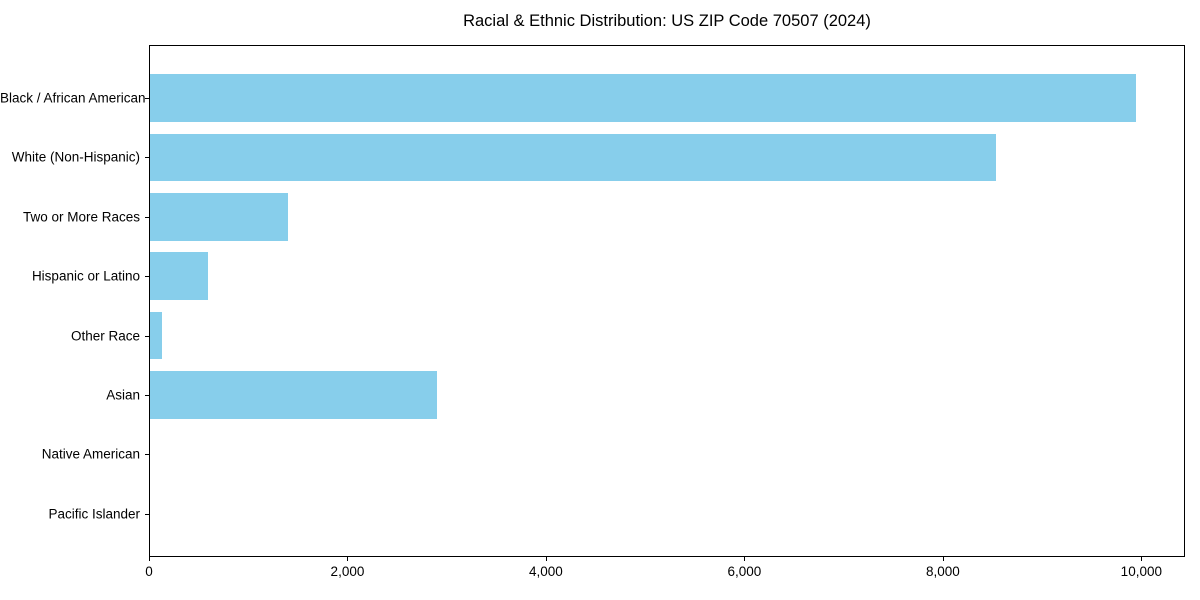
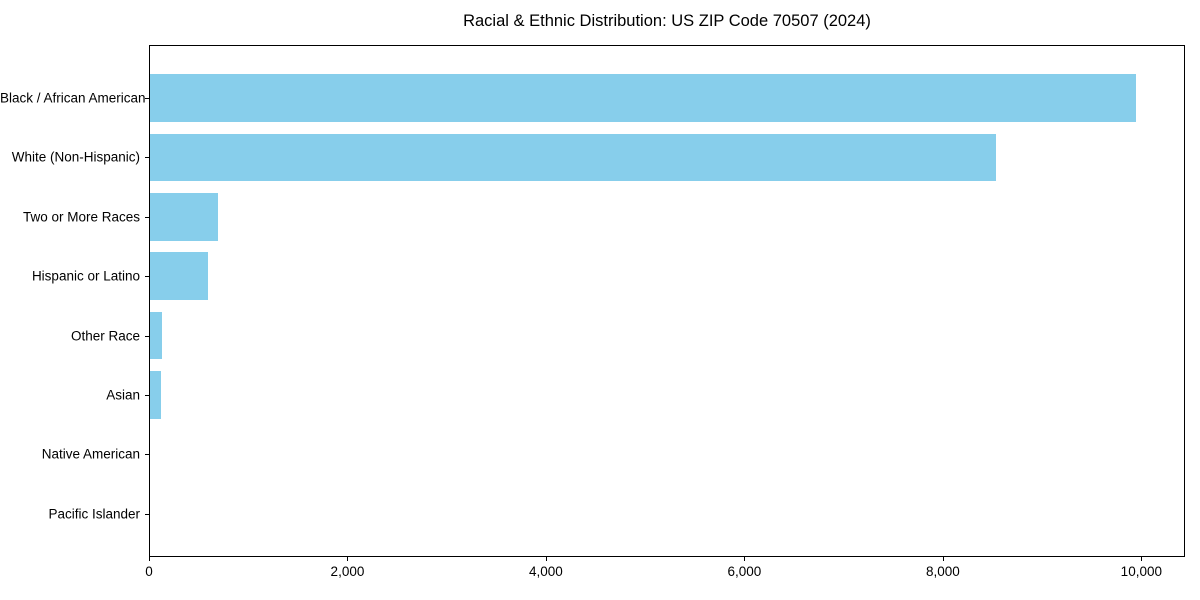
Two or More Races: 1400 -> 700
Asian: 2900 -> 100
